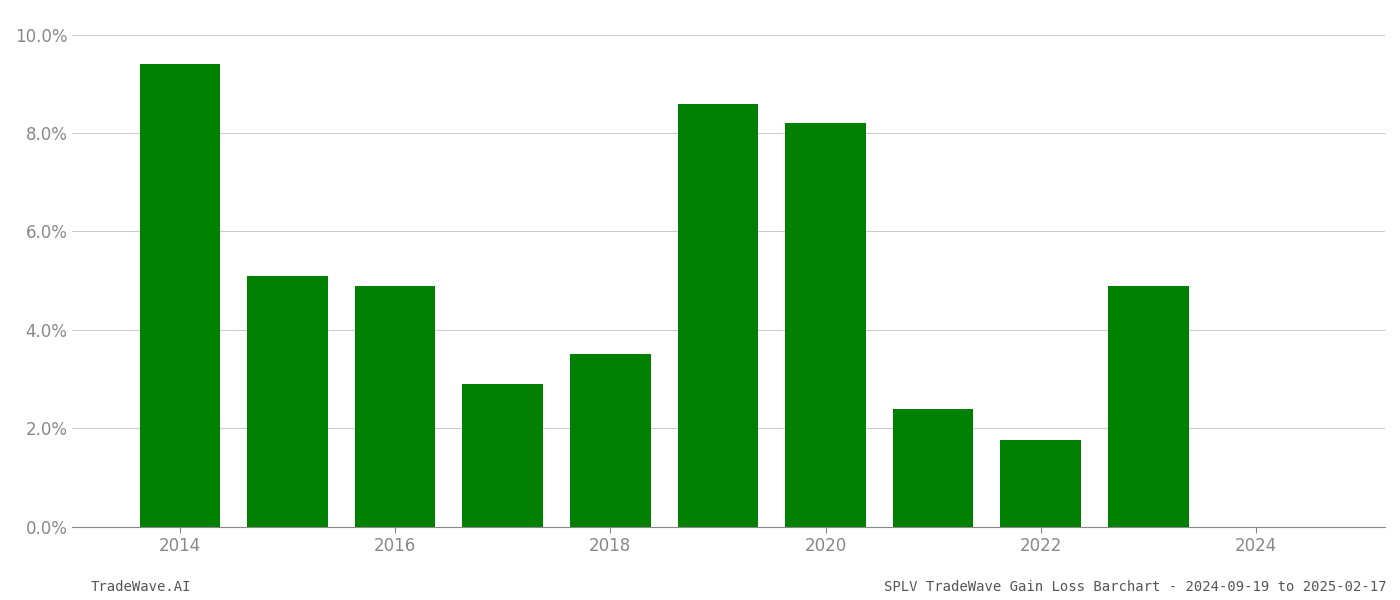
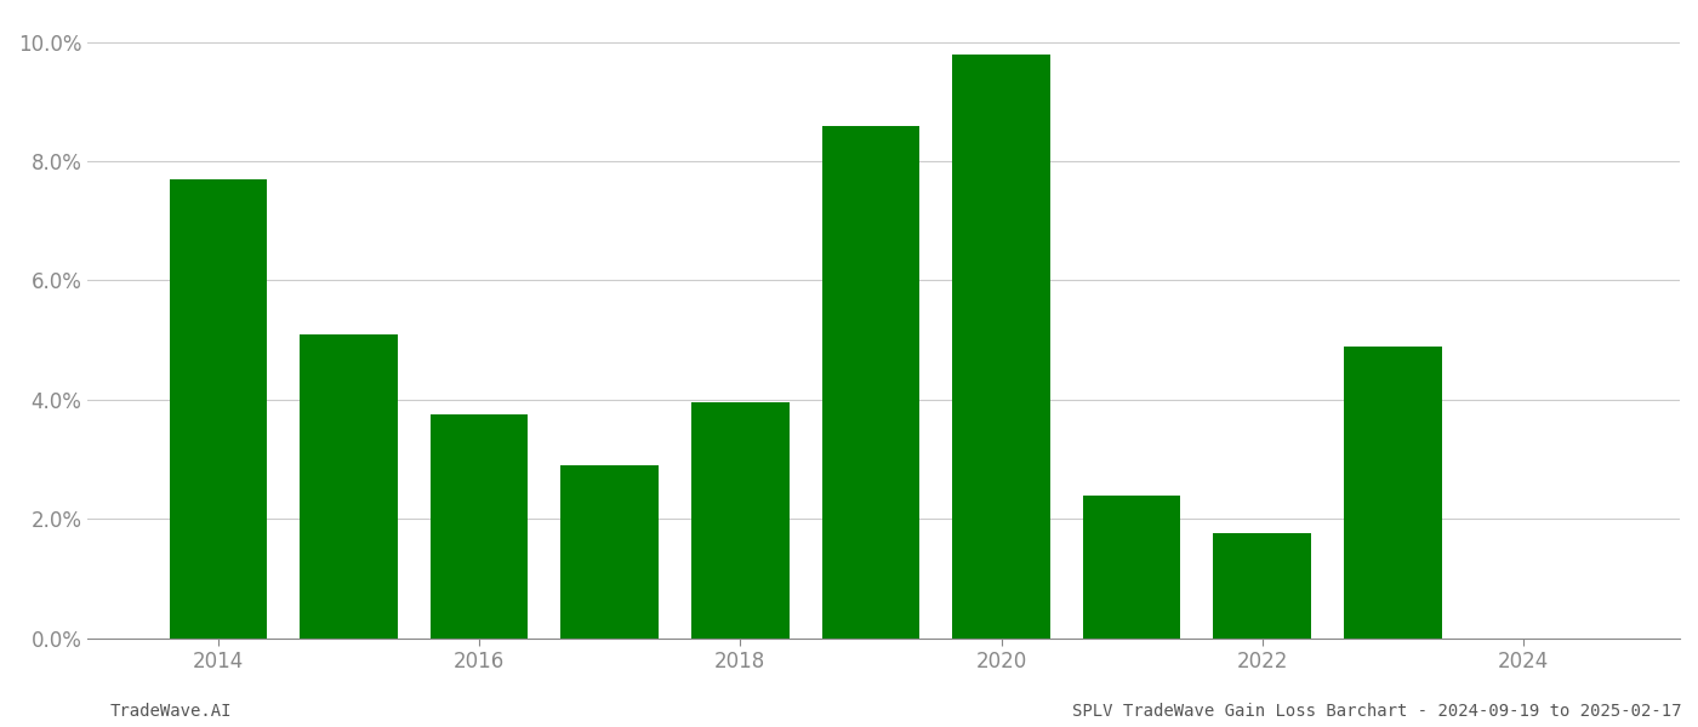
2014: 9.40% -> 7.70%
2016: 4.90% -> 3.75%
2018: 3.50% -> 3.95%
2020: 8.20% -> 9.80%
